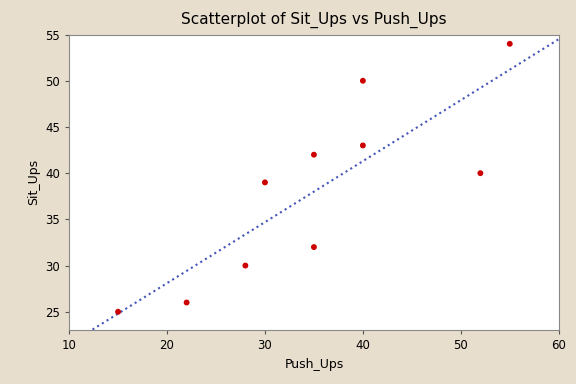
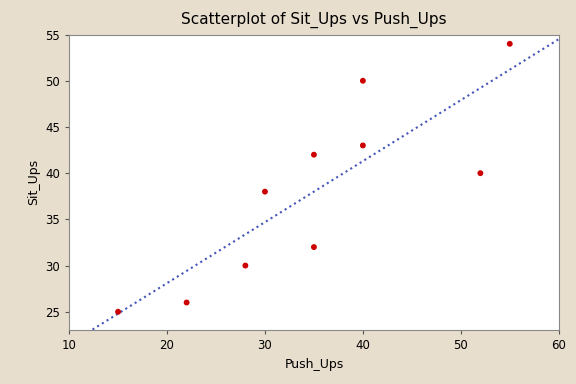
30: 39 -> 38
